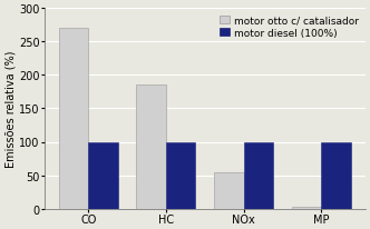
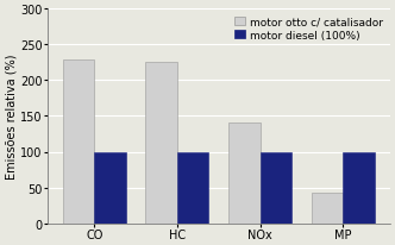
motor otto c/ catalisador/CO: 270 -> 228
motor otto c/ catalisador/HC: 185 -> 226
motor otto c/ catalisador/NOx: 55 -> 140
motor otto c/ catalisador/MP: 2 -> 42
